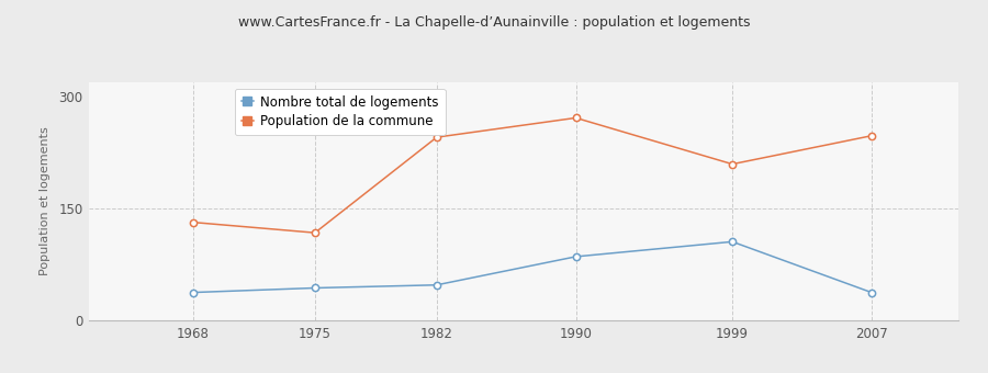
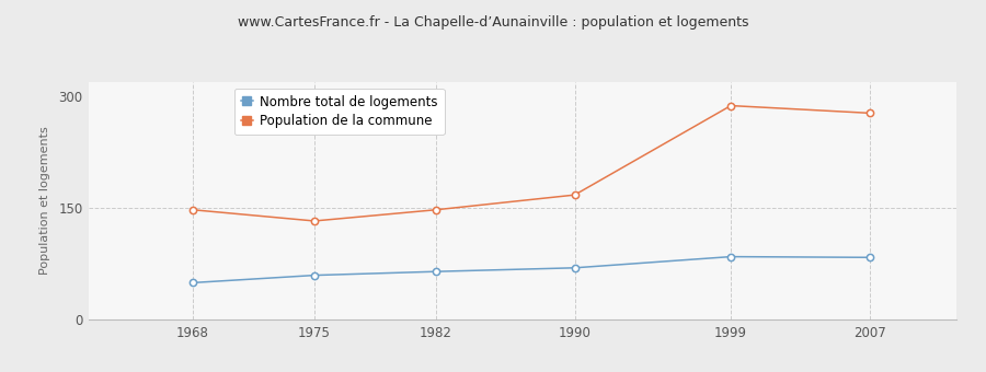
Nombre total de logements/1968: 38 -> 50
Population de la commune/1968: 132 -> 148
Nombre total de logements/1975: 44 -> 60
Population de la commune/1975: 118 -> 133
Nombre total de logements/1982: 48 -> 65
Population de la commune/1982: 246 -> 148
Nombre total de logements/1990: 86 -> 70
Population de la commune/1990: 272 -> 168
Nombre total de logements/1999: 106 -> 85
Population de la commune/1999: 210 -> 288
Nombre total de logements/2007: 38 -> 84
Population de la commune/2007: 248 -> 278
